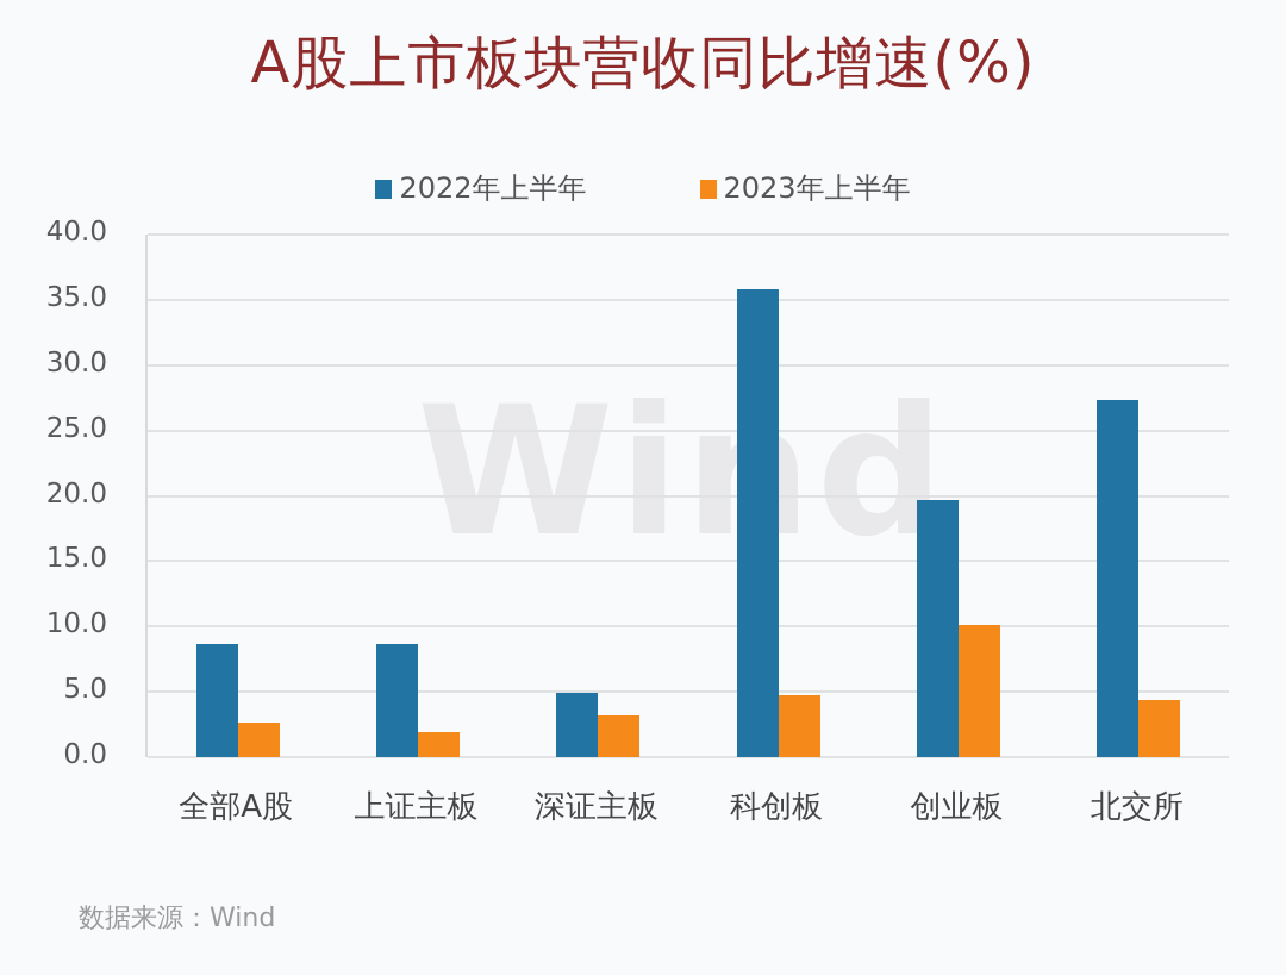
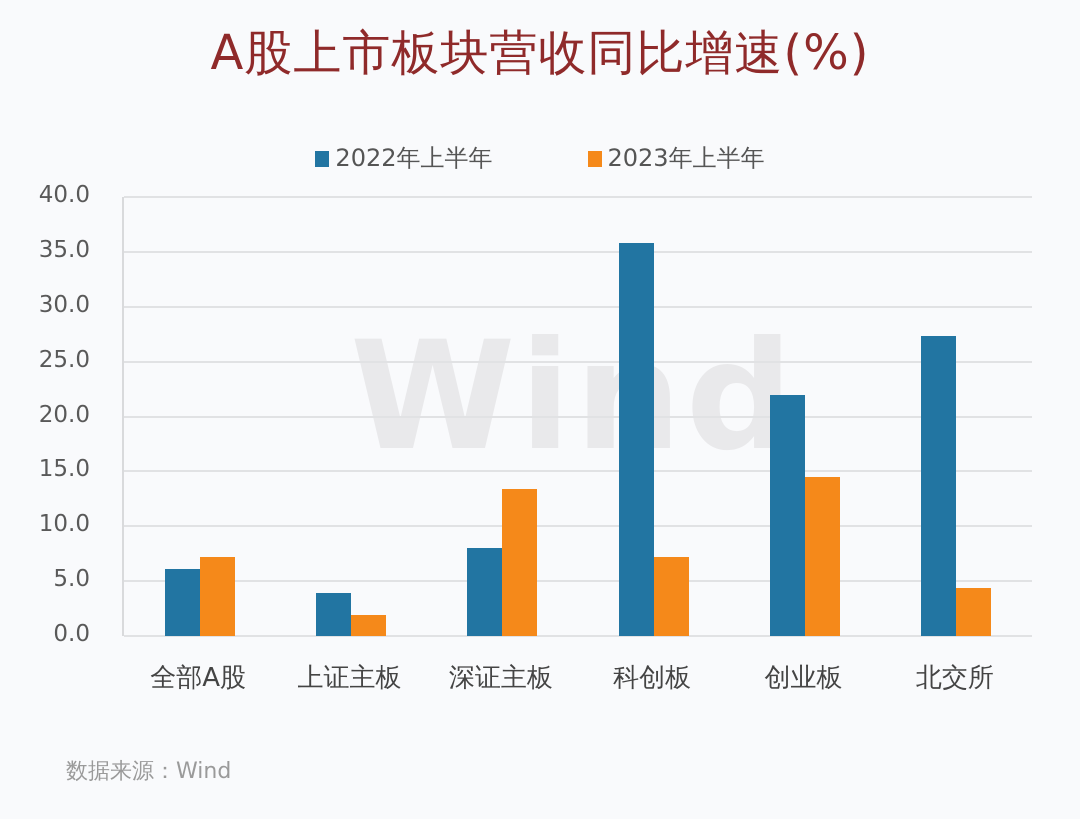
2022年上半年/全部A股: 8.7 -> 6.1
2023年上半年/全部A股: 2.6 -> 7.2
2022年上半年/上证主板: 8.7 -> 3.9
2022年上半年/深证主板: 4.9 -> 8.0
2023年上半年/深证主板: 3.2 -> 13.4
2023年上半年/科创板: 4.7 -> 7.2
2022年上半年/创业板: 19.7 -> 22.0
2023年上半年/创业板: 10.1 -> 14.5
